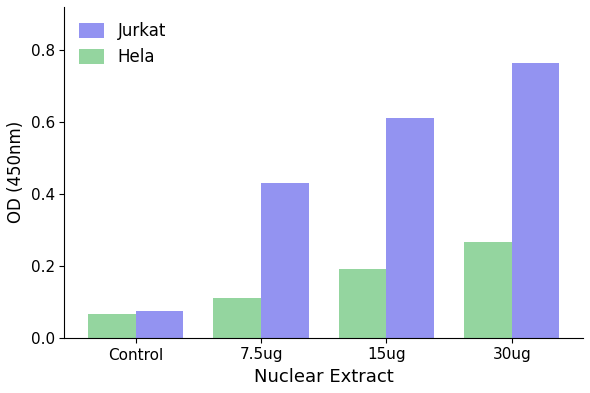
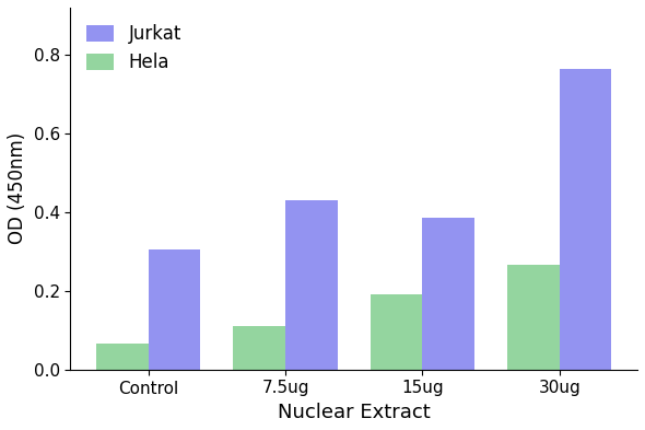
Jurkat/Control: 0.075 -> 0.305
Jurkat/15ug: 0.610 -> 0.385
